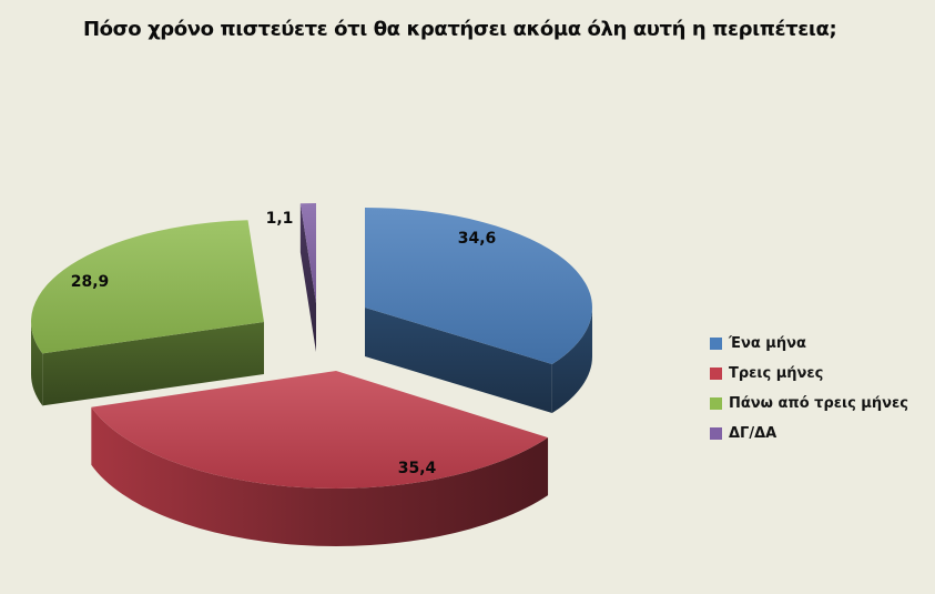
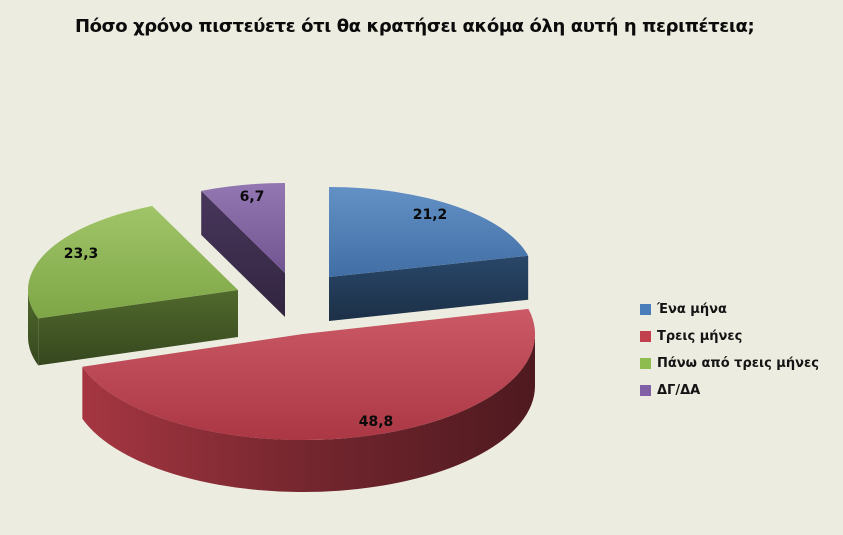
Ένα μήνα: 34,6 -> 21,2
Τρεις μήνες: 35,4 -> 48,8
Πάνω από τρεις μήνες: 28,9 -> 23,3
ΔΓ/ΔΑ: 1,1 -> 6,7
